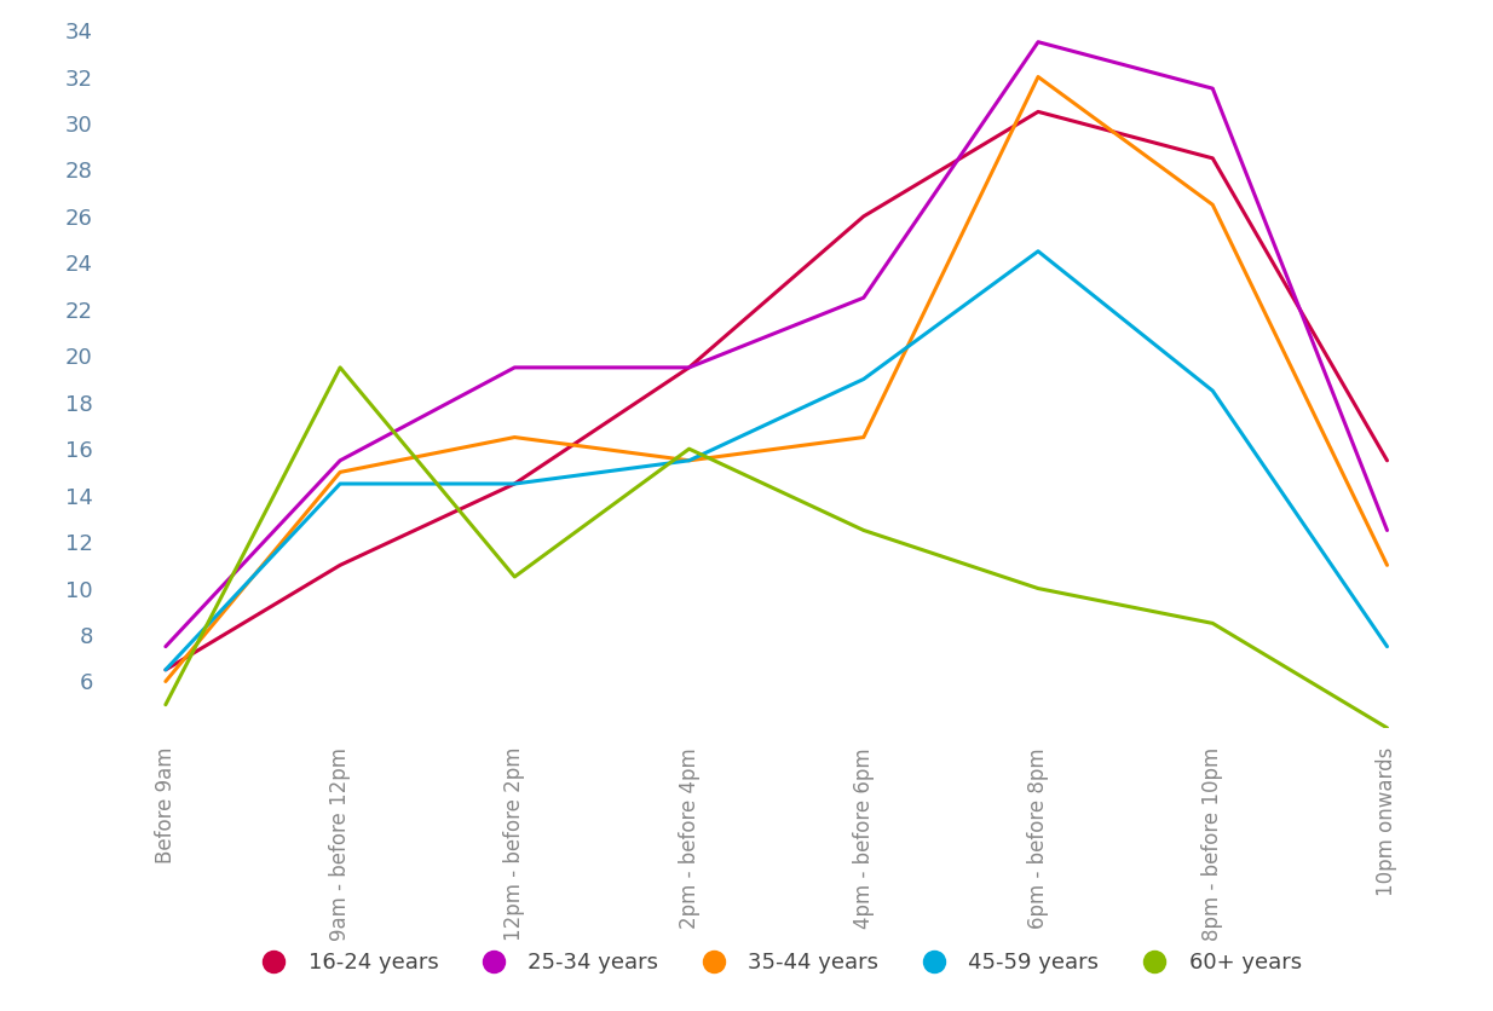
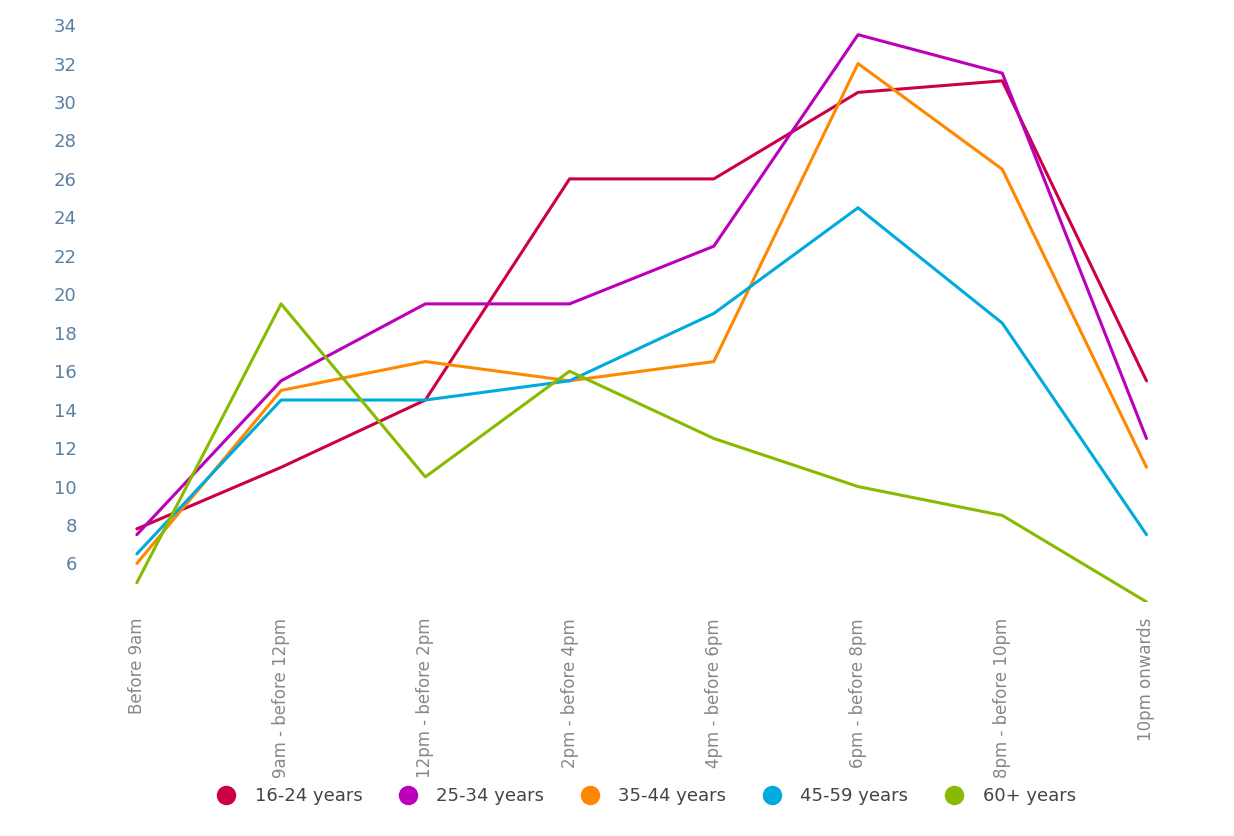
16-24 years/Before 9am: 6.5 -> 7.8
16-24 years/2pm - before 4pm: 19.5 -> 26.0
16-24 years/8pm - before 10pm: 28.5 -> 31.1
